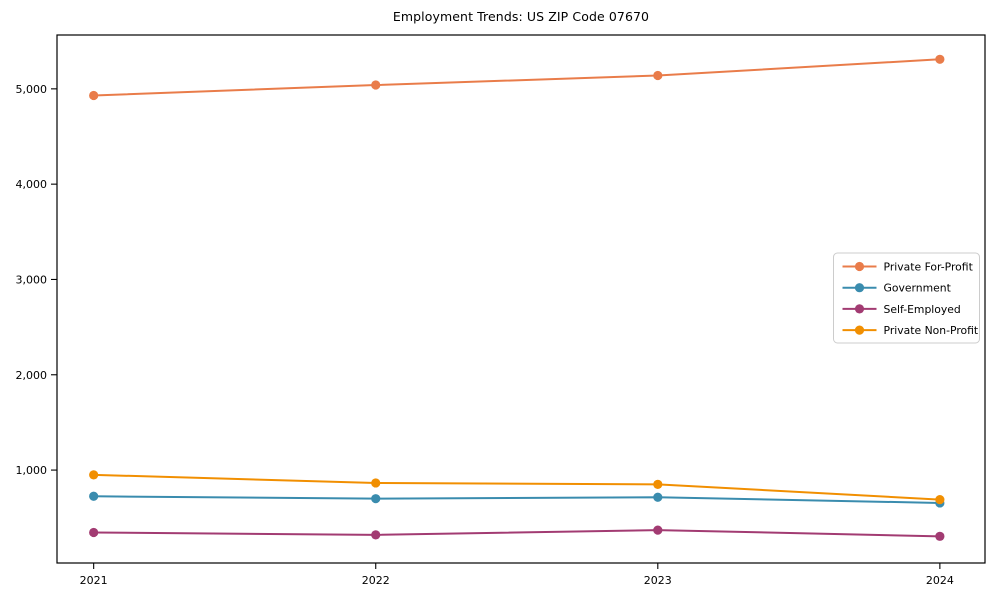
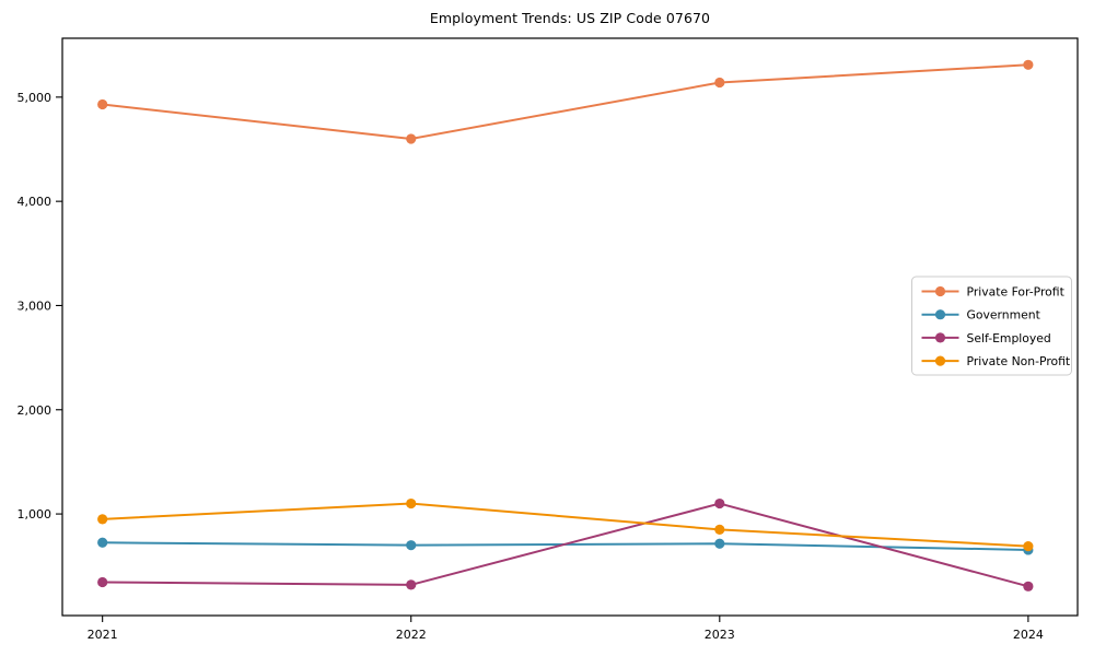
Private For-Profit/2022: 5000 -> 4600
Private Non-Profit/2022: 900 -> 1100
Self-Employed/2023: 400 -> 1100
